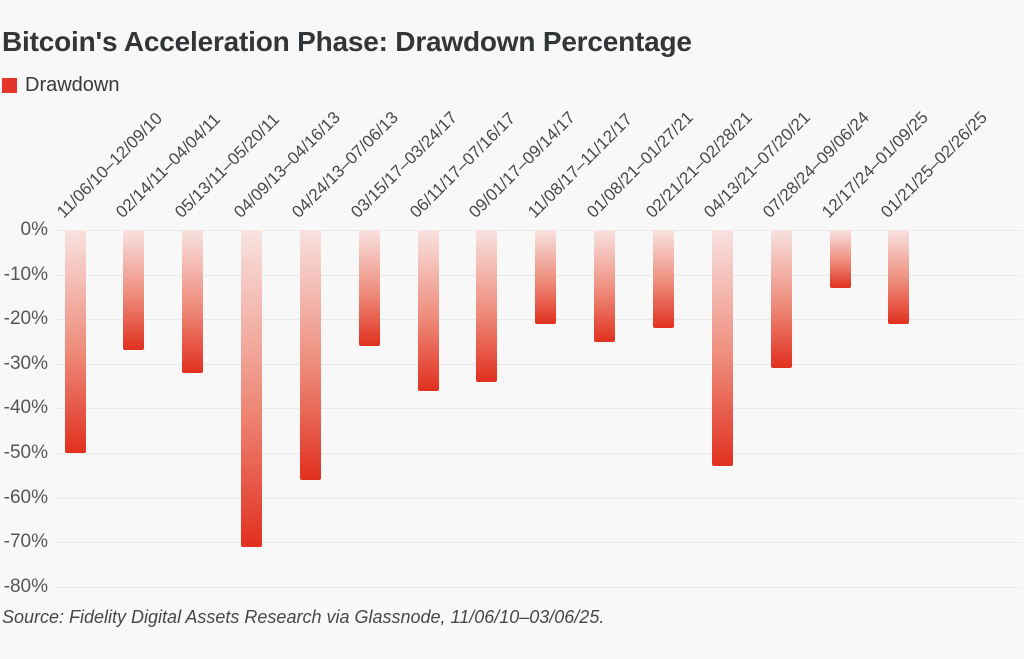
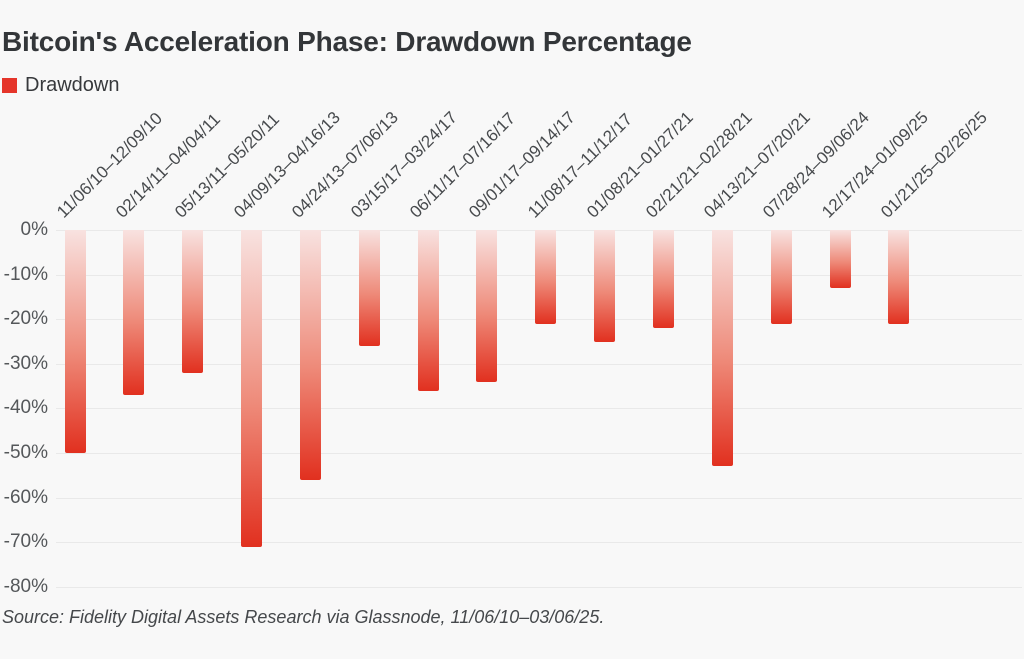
02/14/11–04/04/11: -27% -> -37%
07/28/24–09/06/24: -31% -> -21%
